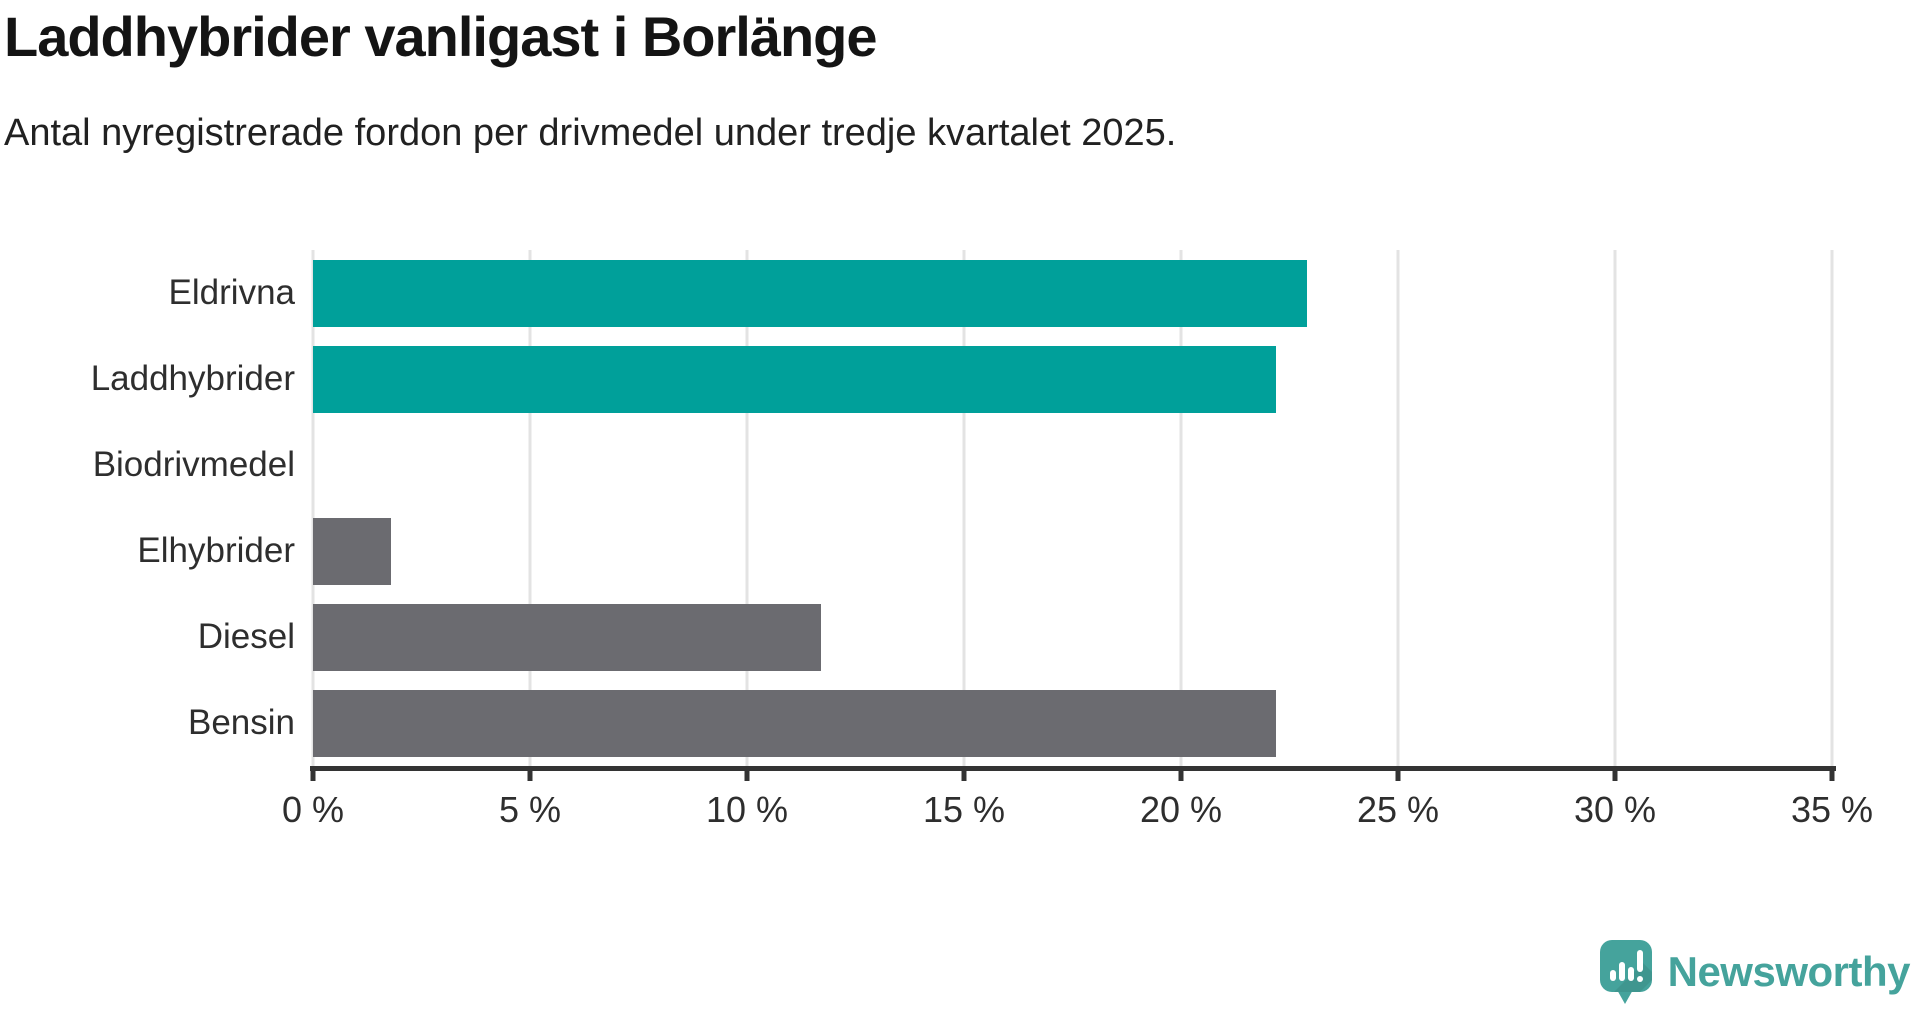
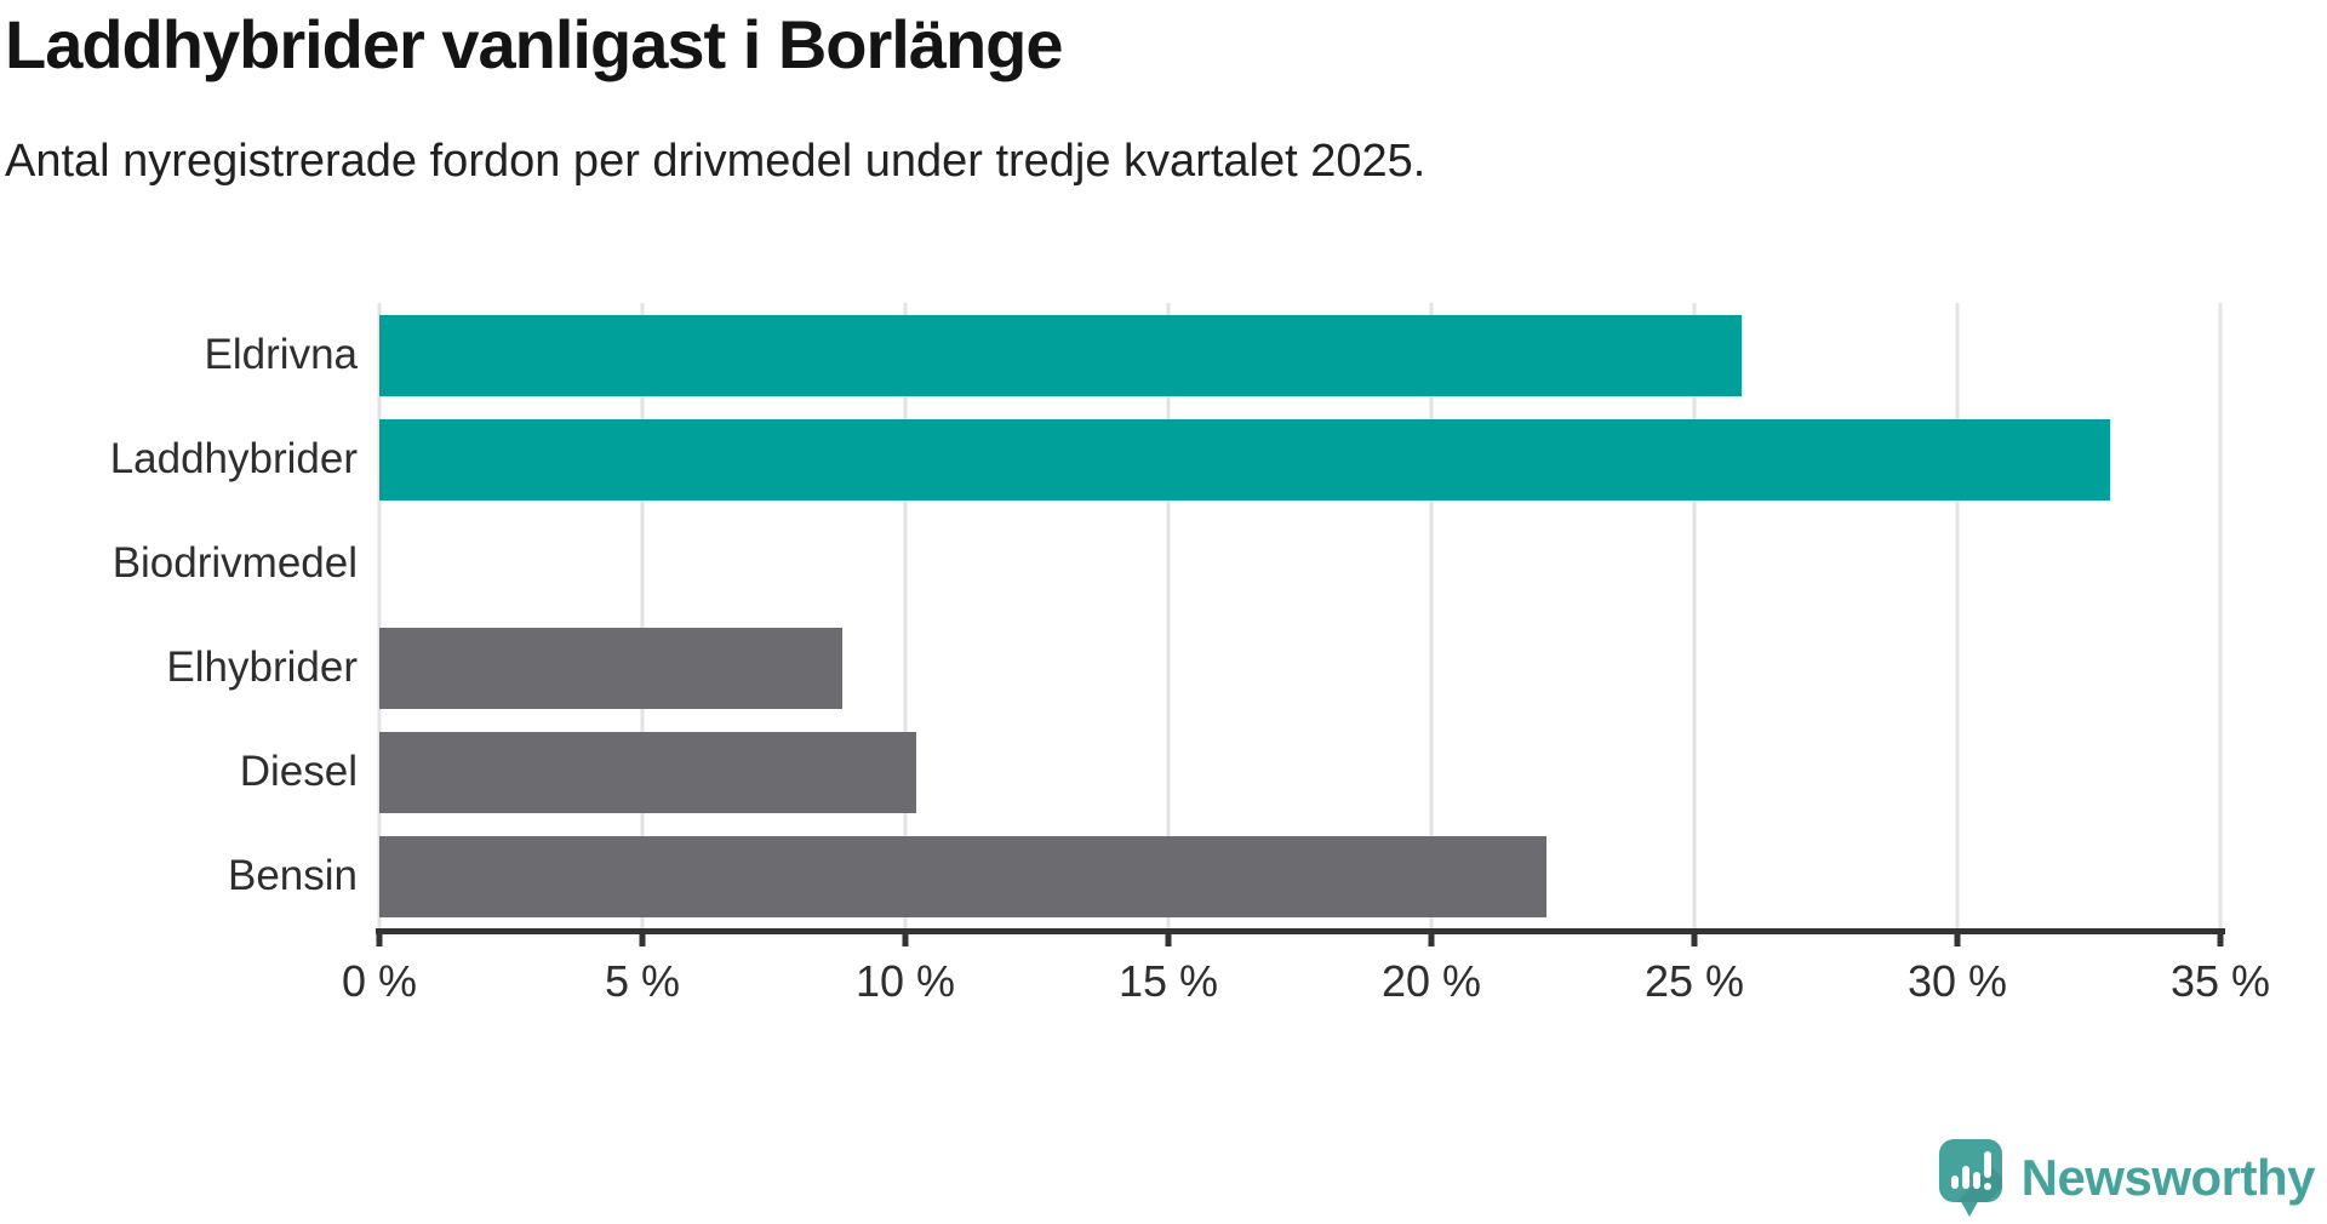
Eldrivna: 22.9% -> 25.9%
Laddhybrider: 22.2% -> 32.9%
Elhybrider: 1.8% -> 8.8%
Diesel: 11.7% -> 10.2%
